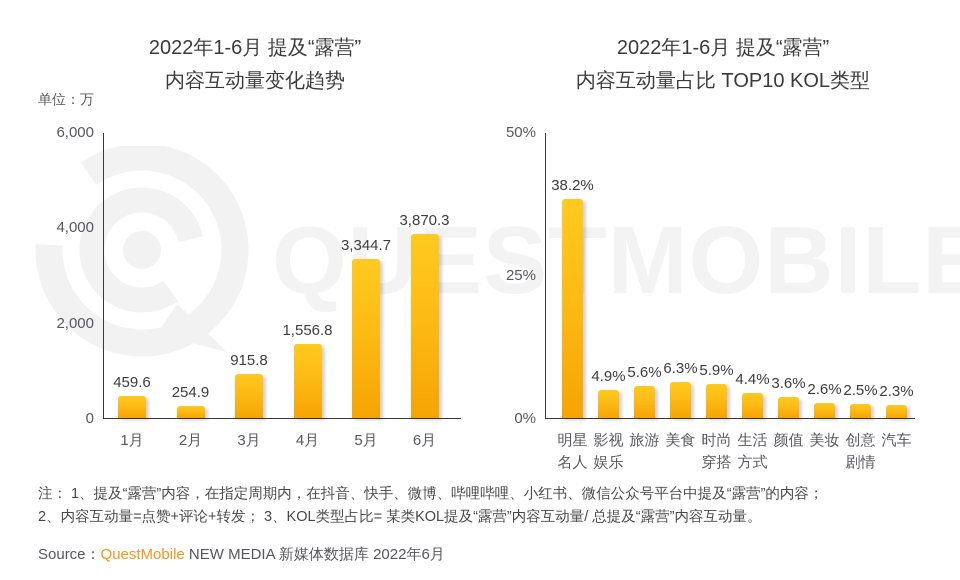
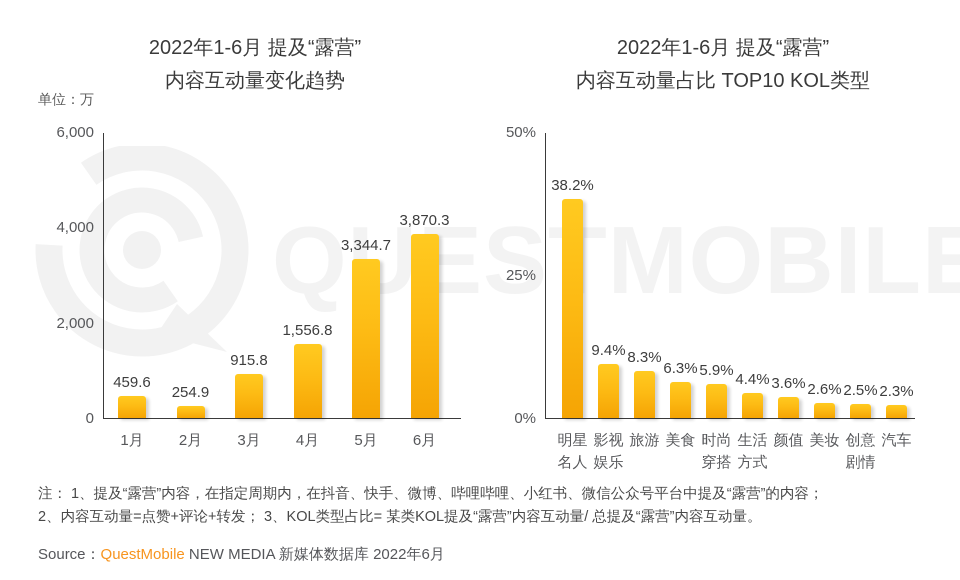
2022年1-6月 提及“露营” 内容互动量占比 TOP10 KOL类型/影视娱乐: 4.9% -> 9.4%
2022年1-6月 提及“露营” 内容互动量占比 TOP10 KOL类型/旅游: 5.6% -> 8.3%
